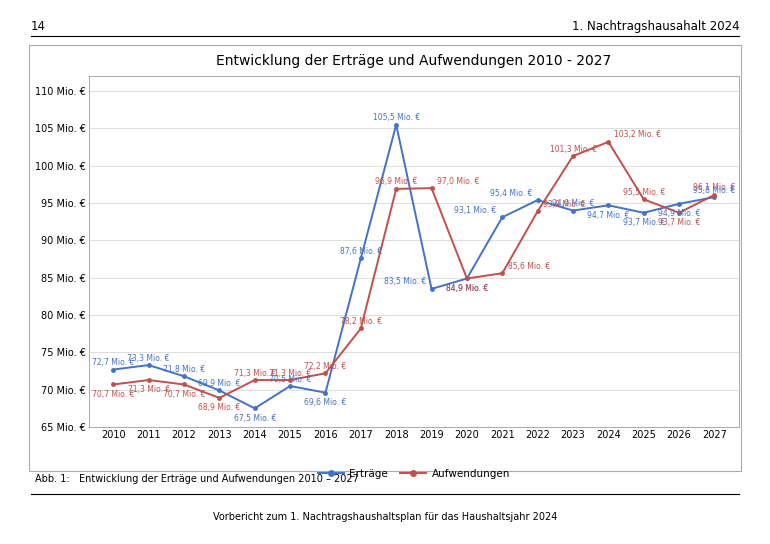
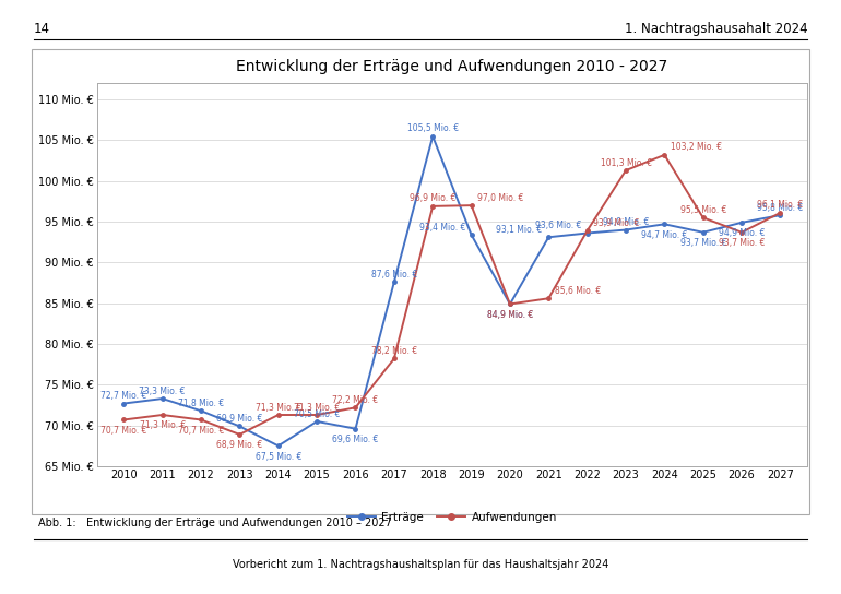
Erträge/2019: 83,5 -> 93,4
Erträge/2022: 95,4 -> 93,6
